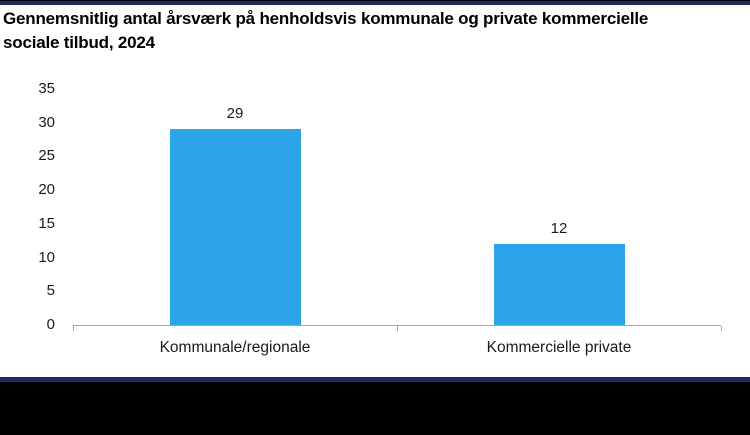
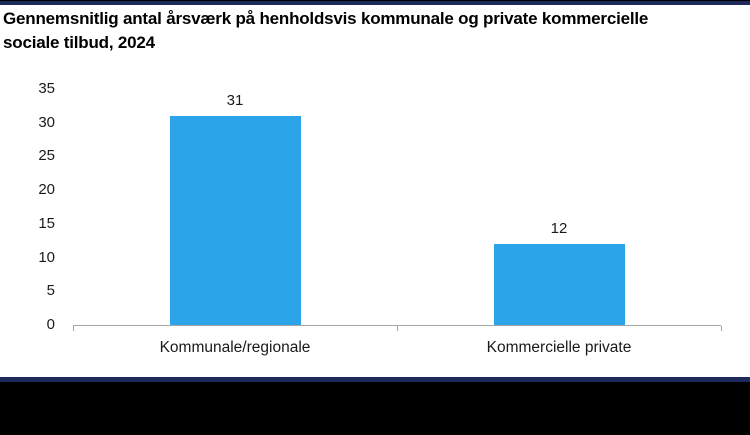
Kommunale/regionale: 29 -> 31
